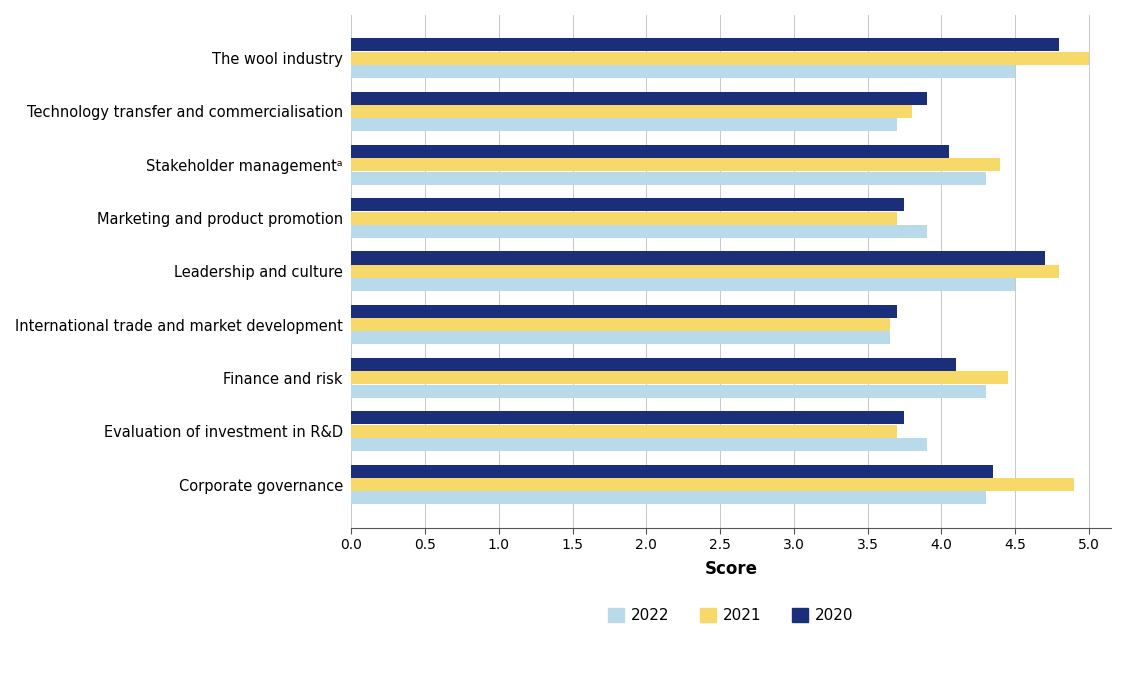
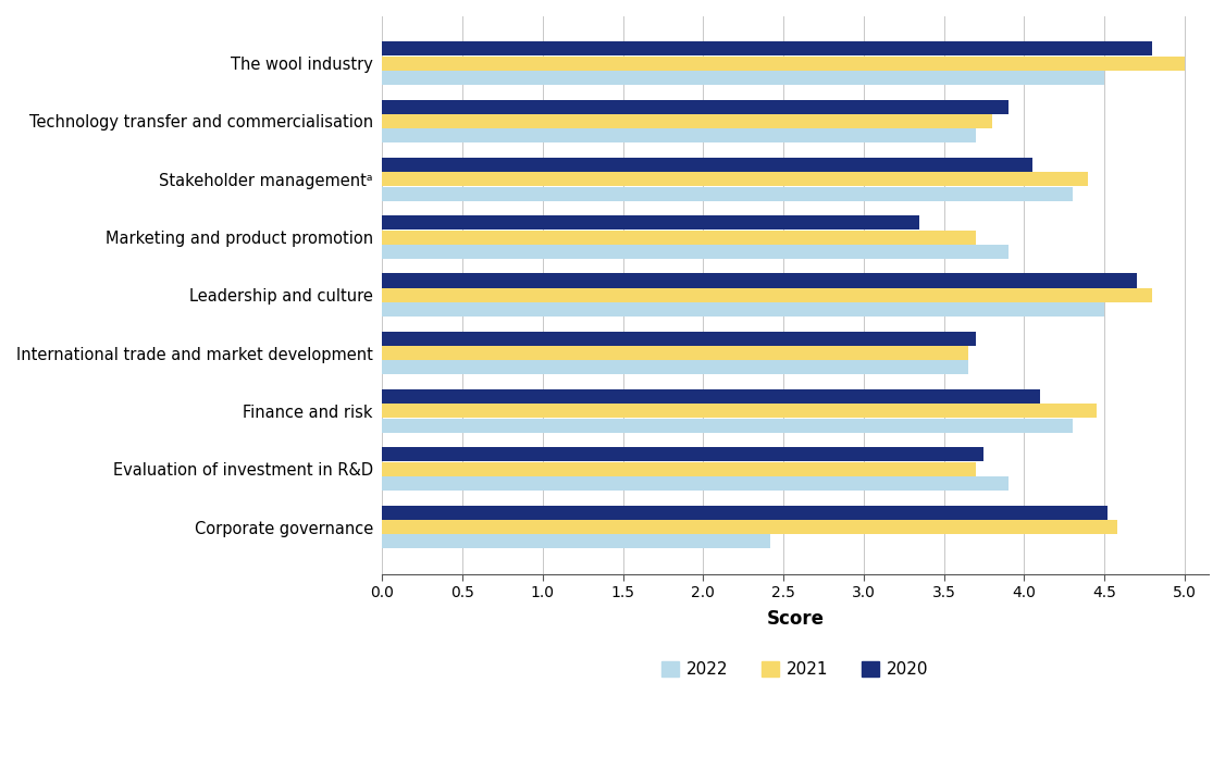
2020/Marketing and product promotion: 3.75 -> 3.35
2020/Corporate governance: 4.35 -> 4.52
2021/Corporate governance: 4.90 -> 4.58
2022/Corporate governance: 4.30 -> 2.42
